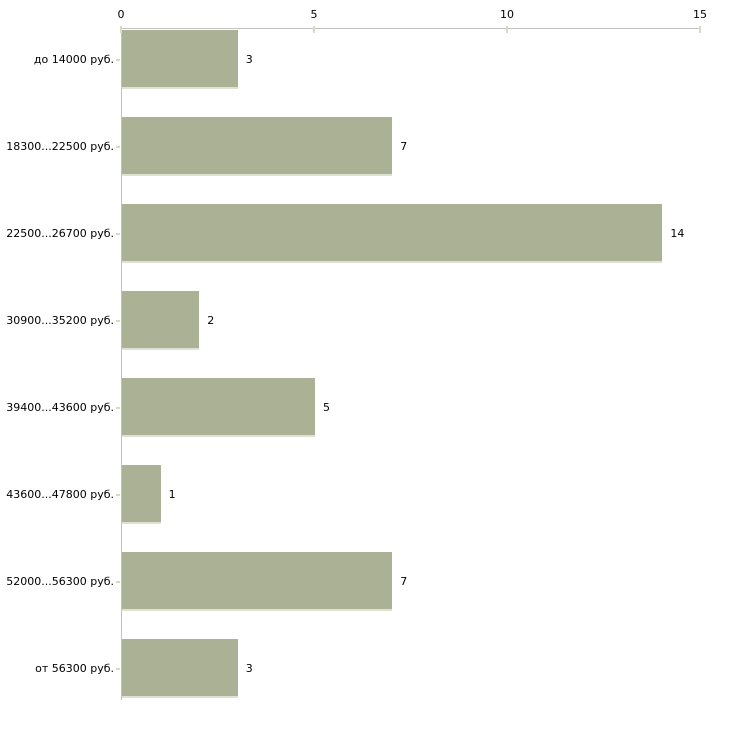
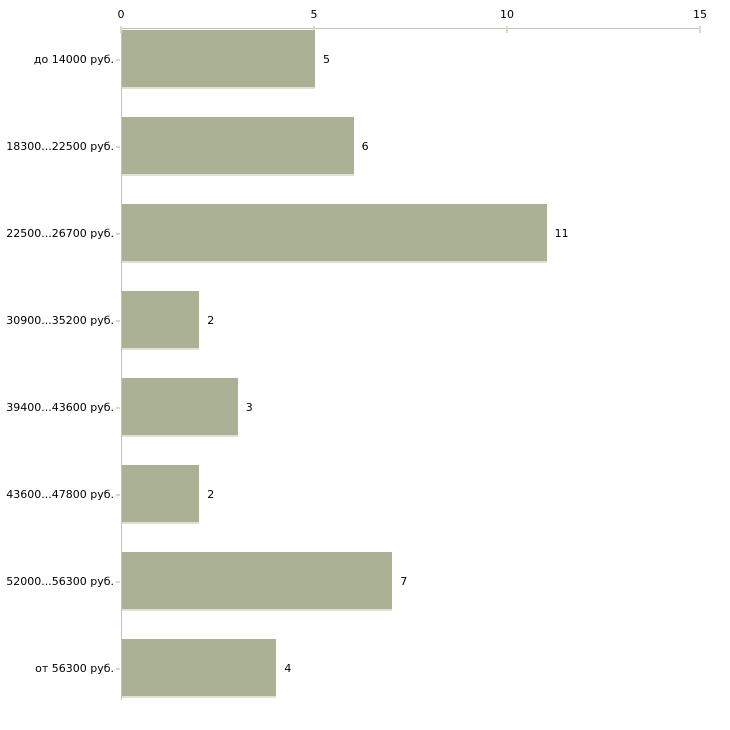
до 14000 руб.: 3 -> 5
18300...22500 руб.: 7 -> 6
22500...26700 руб.: 14 -> 11
39400...43600 руб.: 5 -> 3
43600...47800 руб.: 1 -> 2
от 56300 руб.: 3 -> 4
